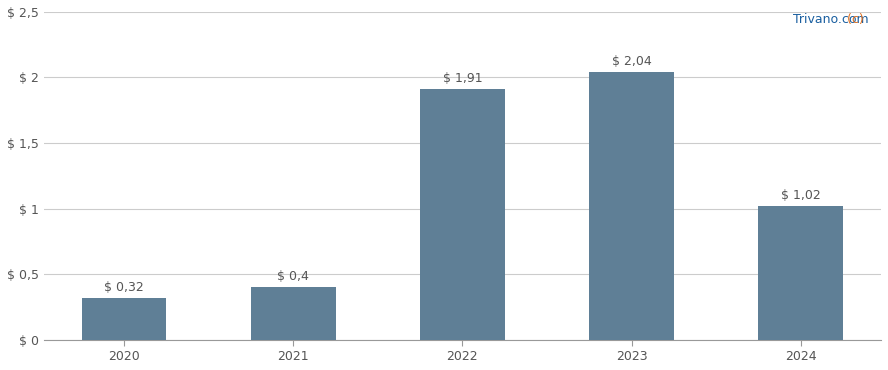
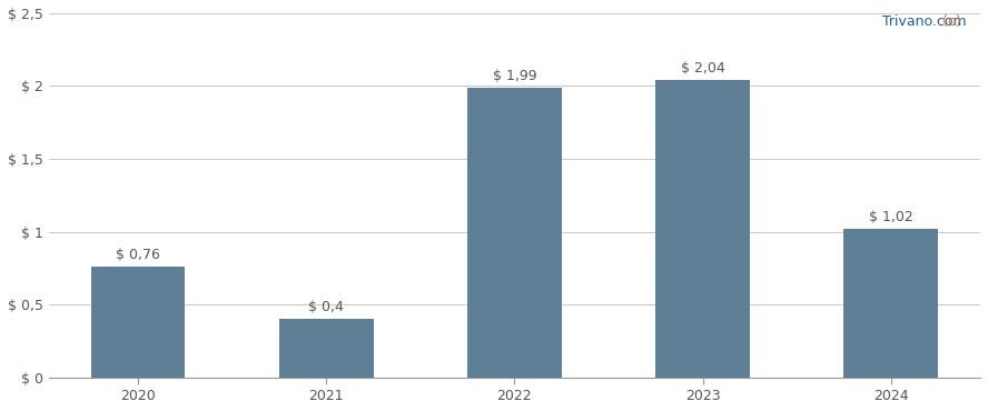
2020: 0,32 -> 0,76
2022: 1,91 -> 1,99
